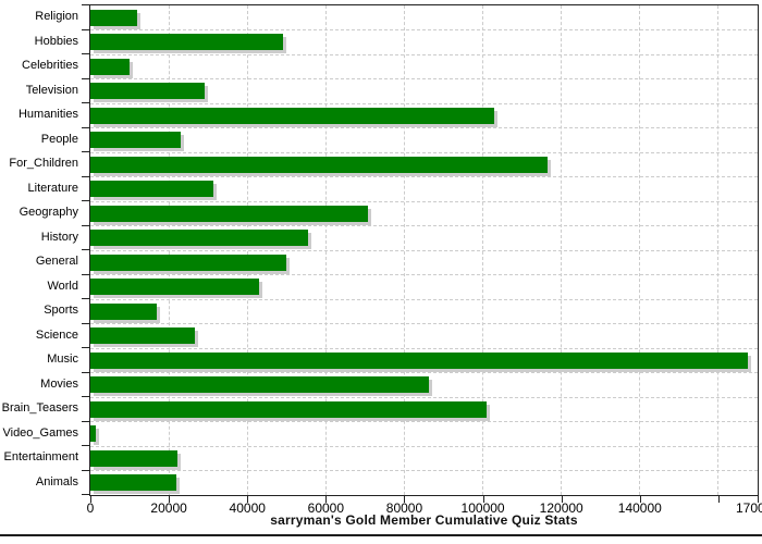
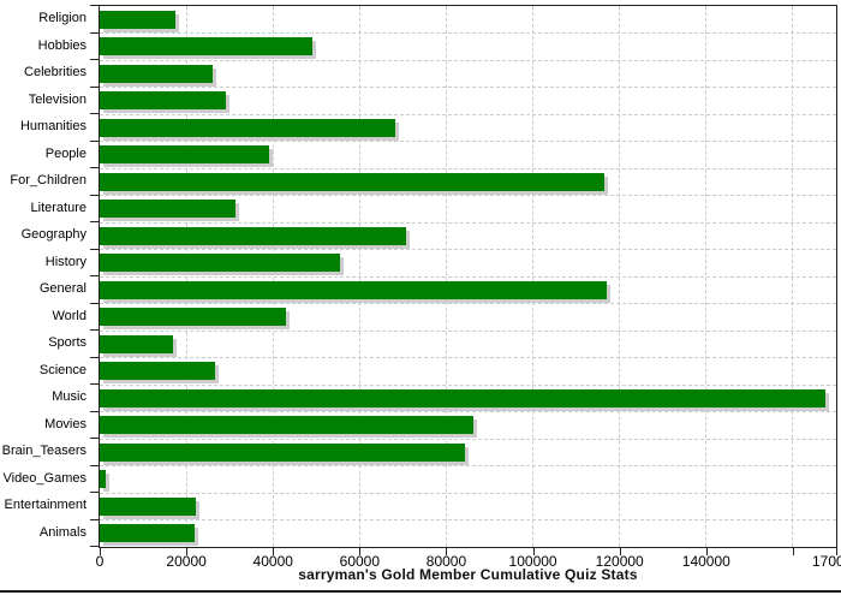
Religion: 12000 -> 18000
Celebrities: 10000 -> 26000
Humanities: 103000 -> 68000
People: 23000 -> 39000
General: 50000 -> 117000
Brain_Teasers: 101000 -> 84000
